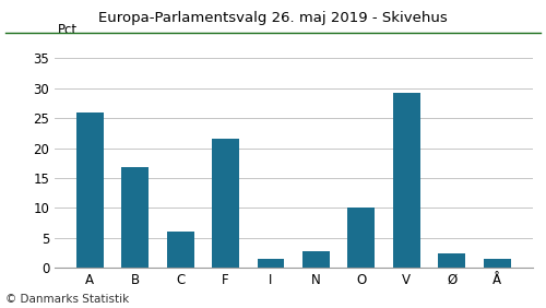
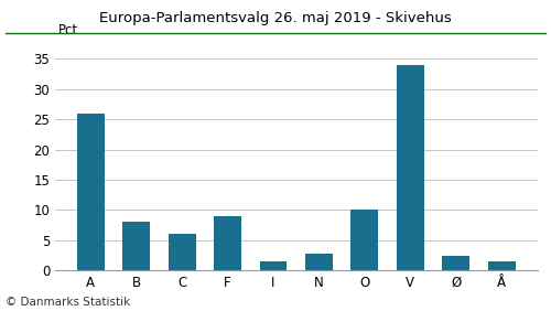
B: 16.8 -> 8.0
F: 21.6 -> 9.0
V: 29.2 -> 34.0
